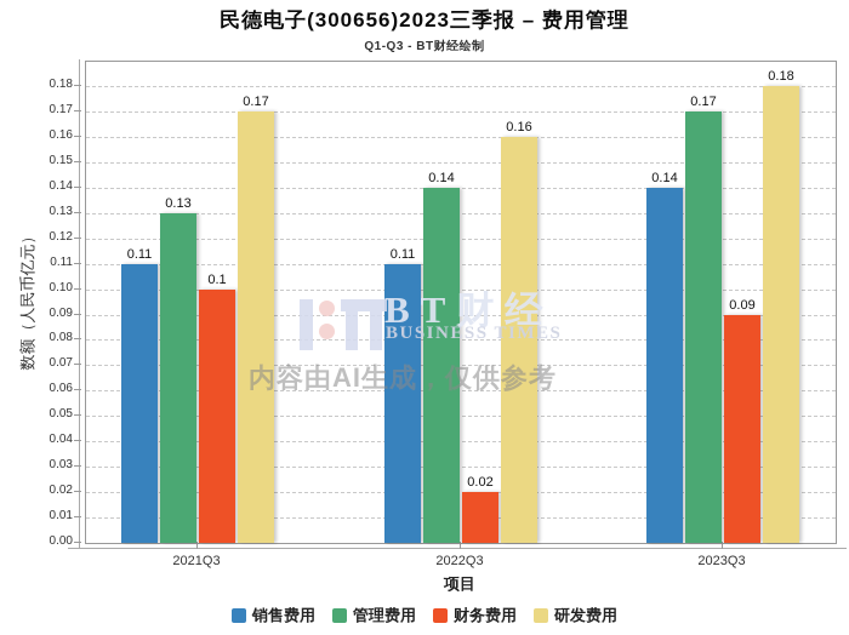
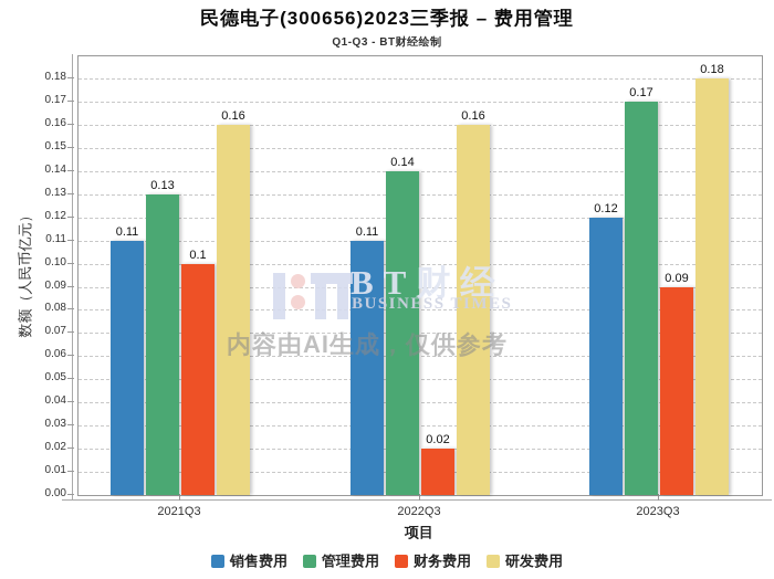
研发费用/2021Q3: 0.17 -> 0.16
销售费用/2023Q3: 0.14 -> 0.12
